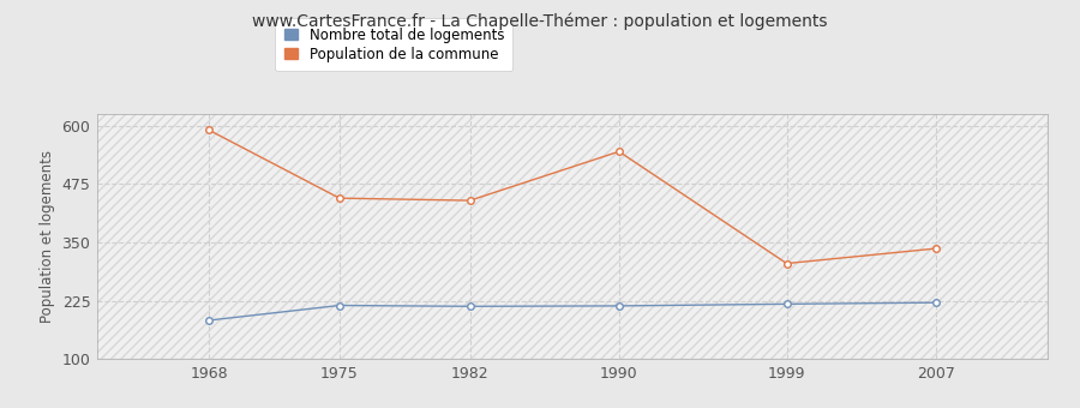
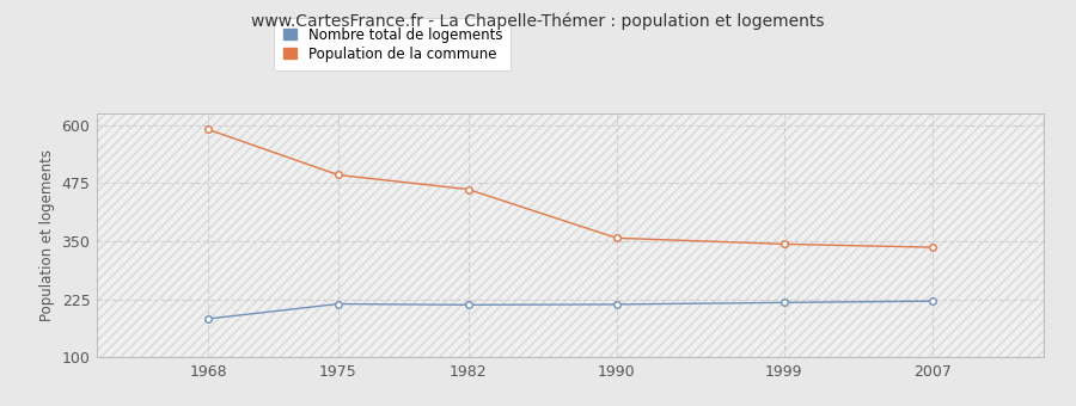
Population de la commune/1975: 445 -> 493
Population de la commune/1982: 440 -> 462
Population de la commune/1990: 545 -> 357
Population de la commune/1999: 305 -> 344
